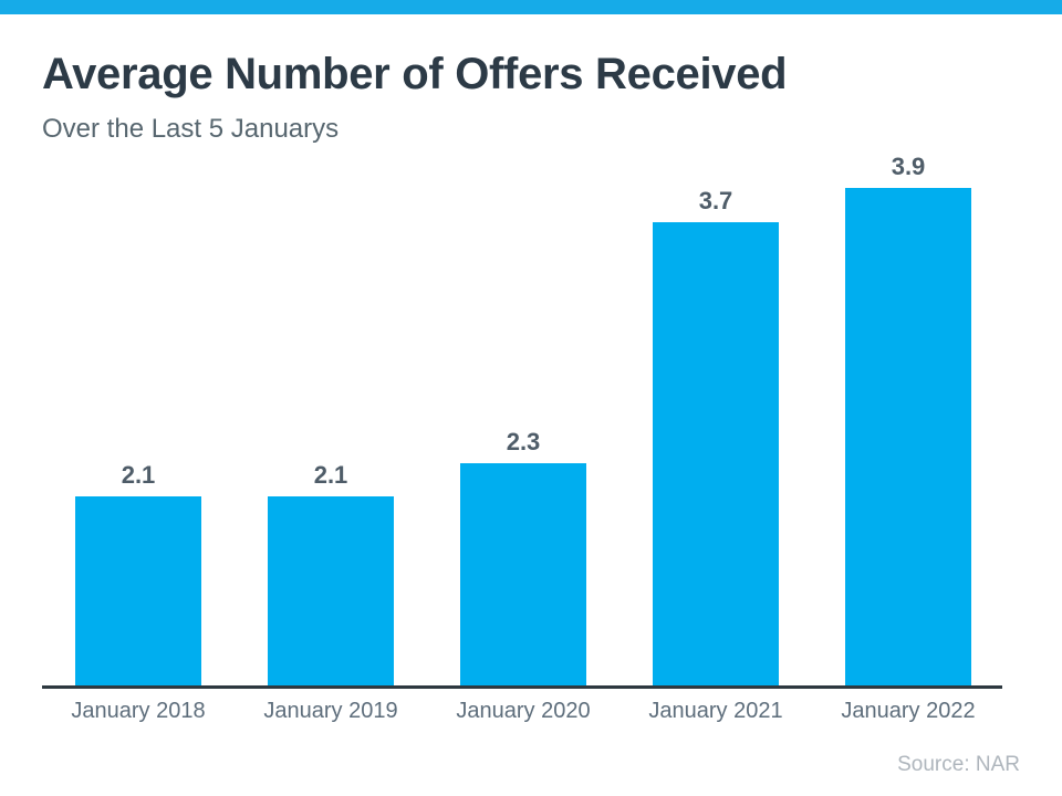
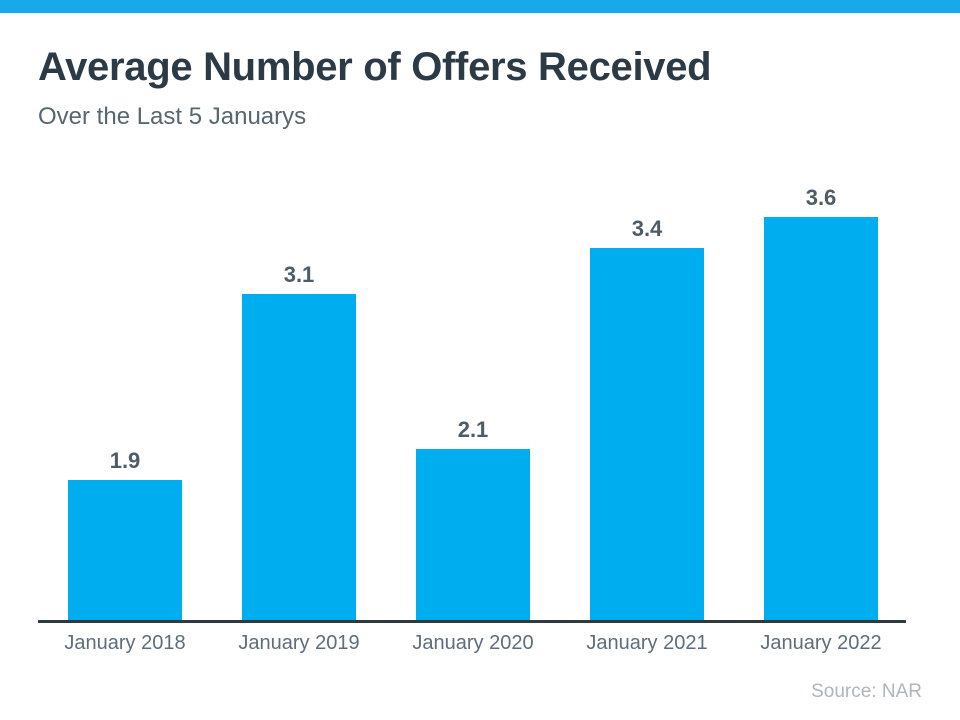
January 2018: 2.1 -> 1.9
January 2019: 2.1 -> 3.1
January 2020: 2.3 -> 2.1
January 2021: 3.7 -> 3.4
January 2022: 3.9 -> 3.6
